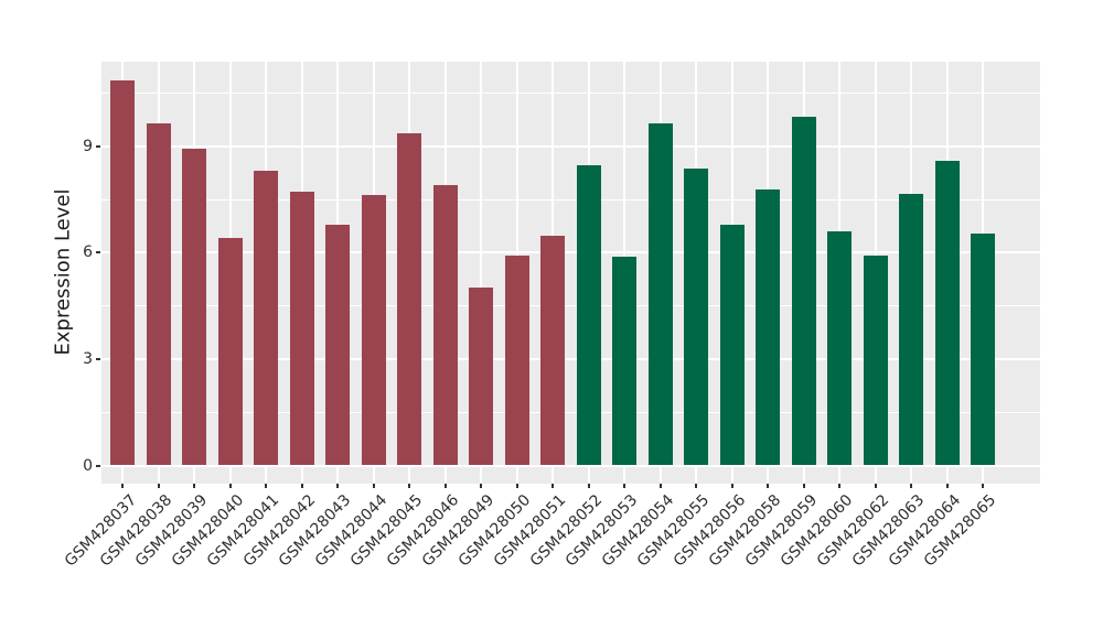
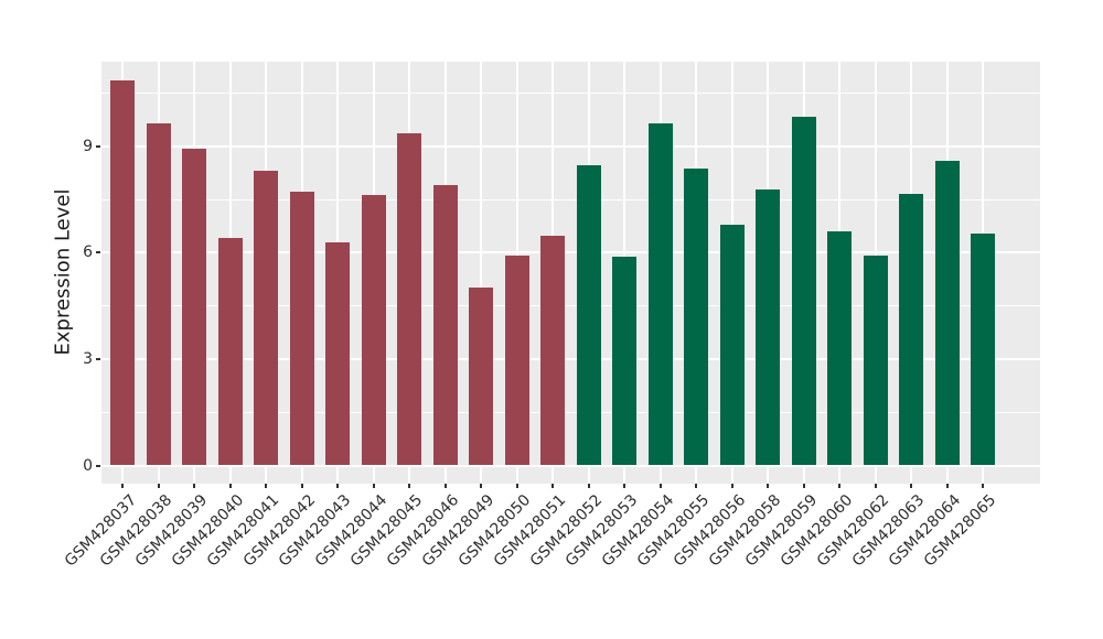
GSM428043: 6.8 -> 6.3
